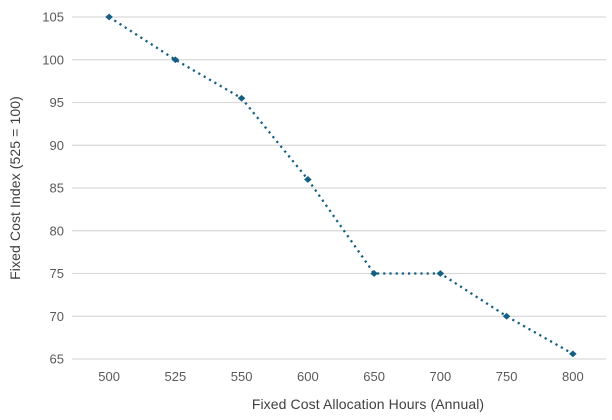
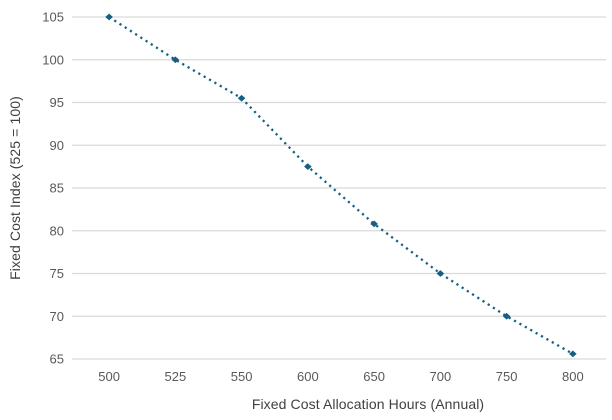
600: 86 -> 88
650: 75 -> 81
